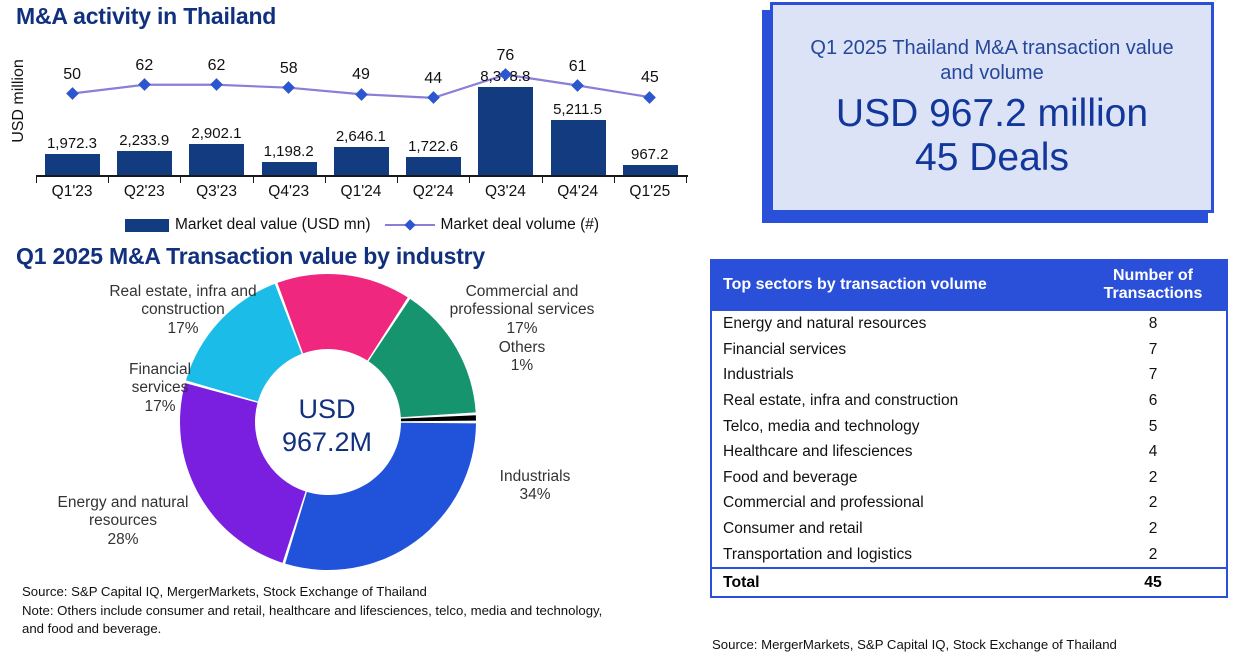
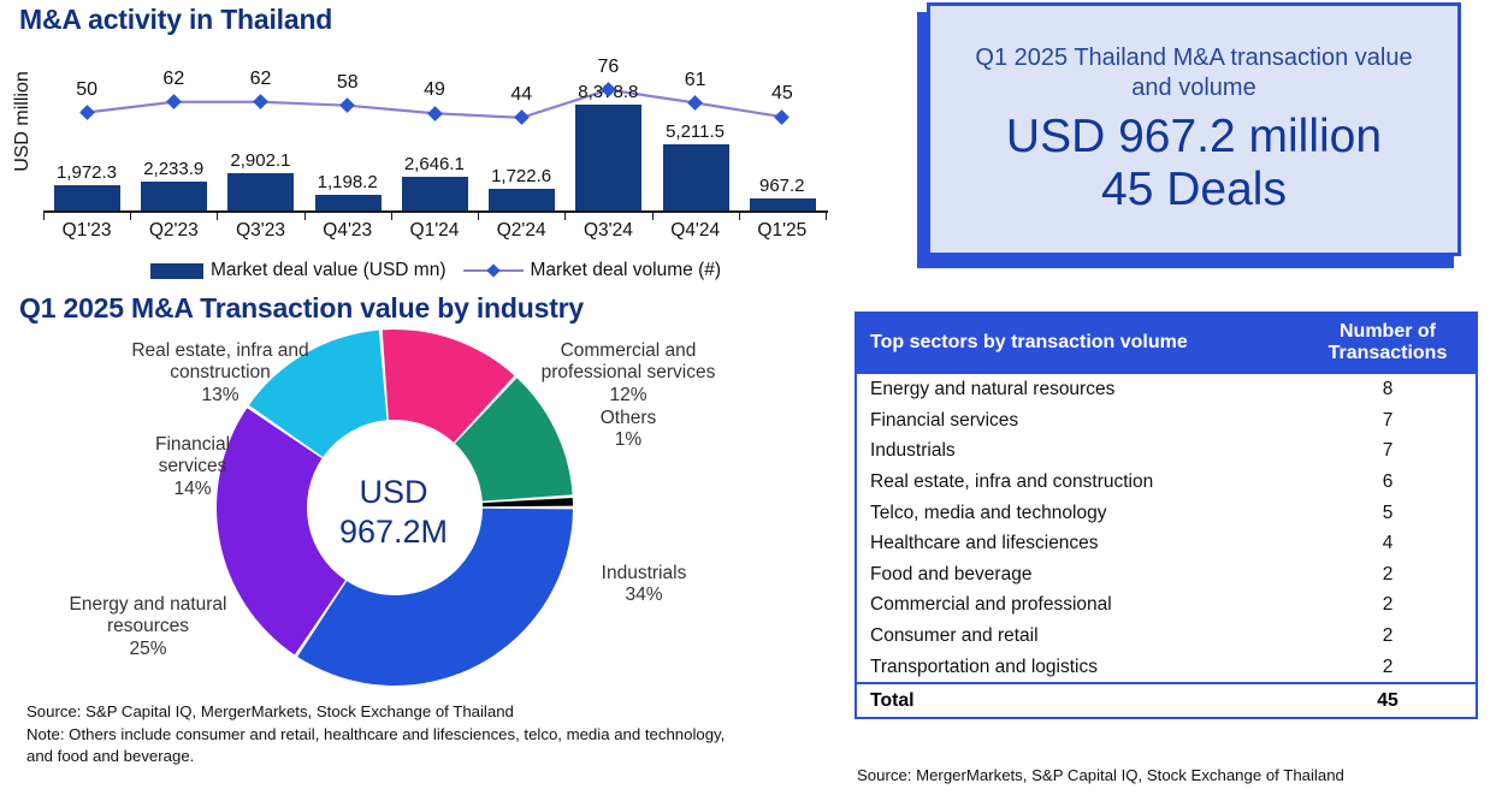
Q1 2025 M&A Transaction value by industry/Energy and natural resources: 28% -> 25%
Q1 2025 M&A Transaction value by industry/Financial services: 17% -> 14%
Q1 2025 M&A Transaction value by industry/Real estate, infra and construction: 17% -> 13%
Q1 2025 M&A Transaction value by industry/Commercial and professional services: 17% -> 12%
